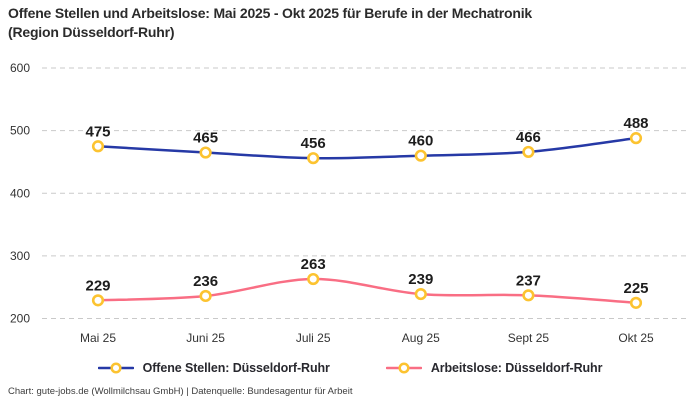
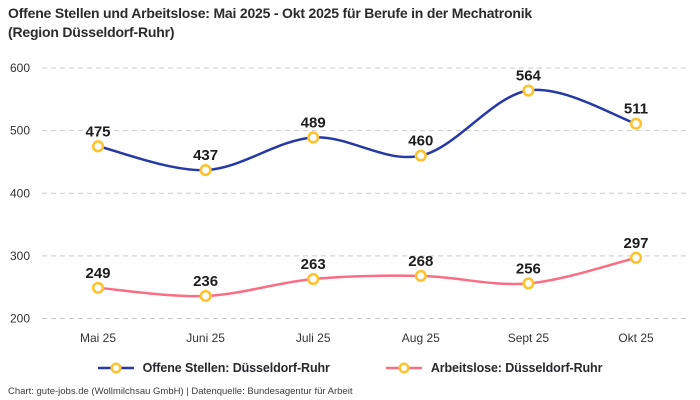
Arbeitslose: Düsseldorf-Ruhr/Mai 25: 229 -> 249
Offene Stellen: Düsseldorf-Ruhr/Juni 25: 465 -> 437
Offene Stellen: Düsseldorf-Ruhr/Juli 25: 456 -> 489
Arbeitslose: Düsseldorf-Ruhr/Aug 25: 239 -> 268
Offene Stellen: Düsseldorf-Ruhr/Sept 25: 466 -> 564
Arbeitslose: Düsseldorf-Ruhr/Sept 25: 237 -> 256
Offene Stellen: Düsseldorf-Ruhr/Okt 25: 488 -> 511
Arbeitslose: Düsseldorf-Ruhr/Okt 25: 225 -> 297
